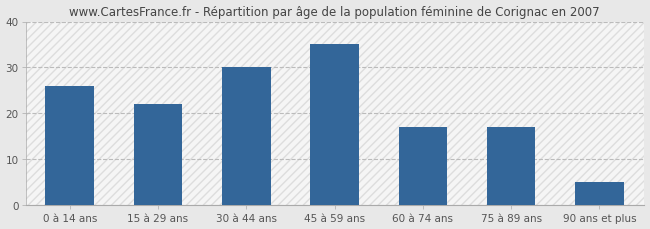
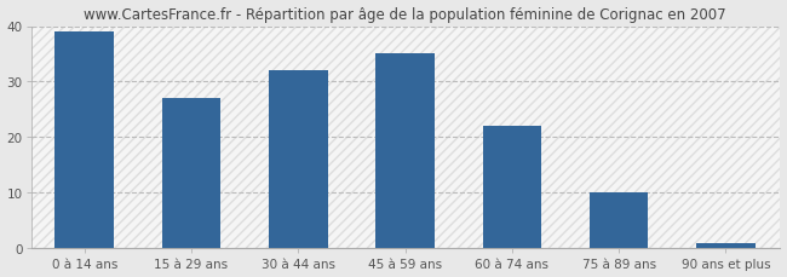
0 à 14 ans: 26 -> 39
15 à 29 ans: 22 -> 27
30 à 44 ans: 30 -> 32
60 à 74 ans: 17 -> 22
75 à 89 ans: 17 -> 10
90 ans et plus: 5 -> 1
